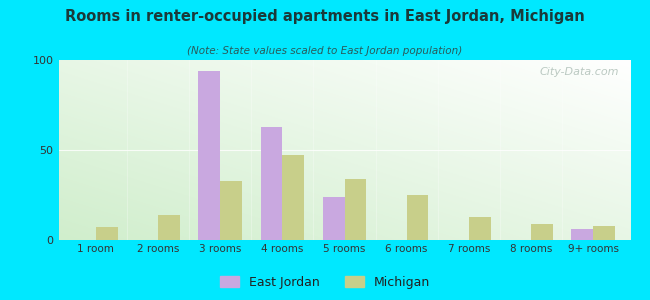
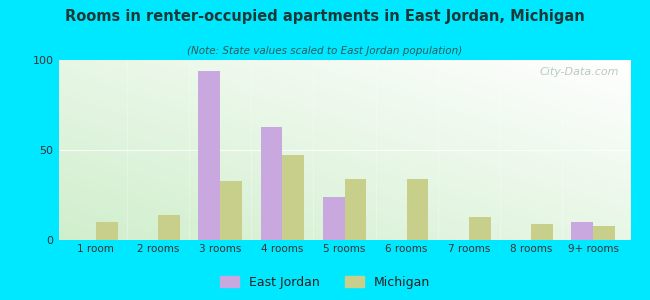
Michigan/1 room: 7 -> 10
Michigan/6 rooms: 25 -> 34
East Jordan/9+ rooms: 6 -> 10
